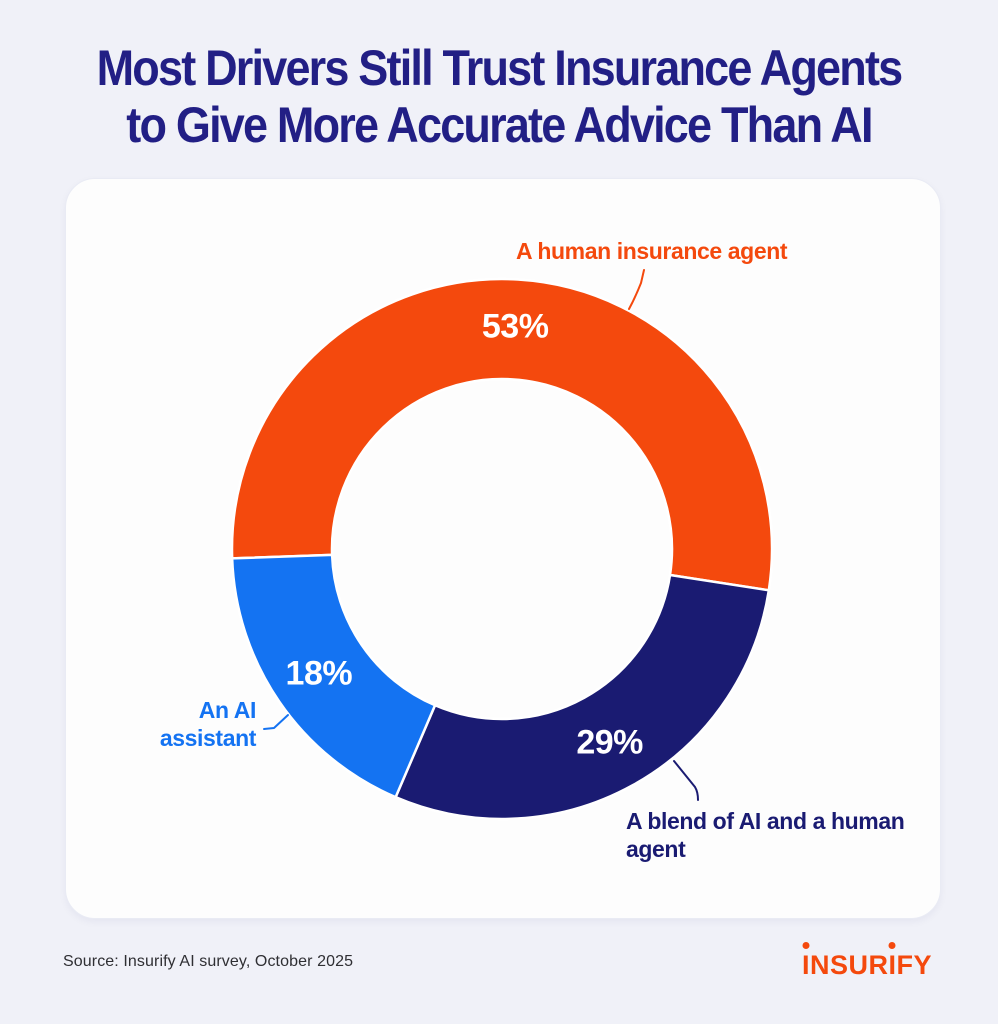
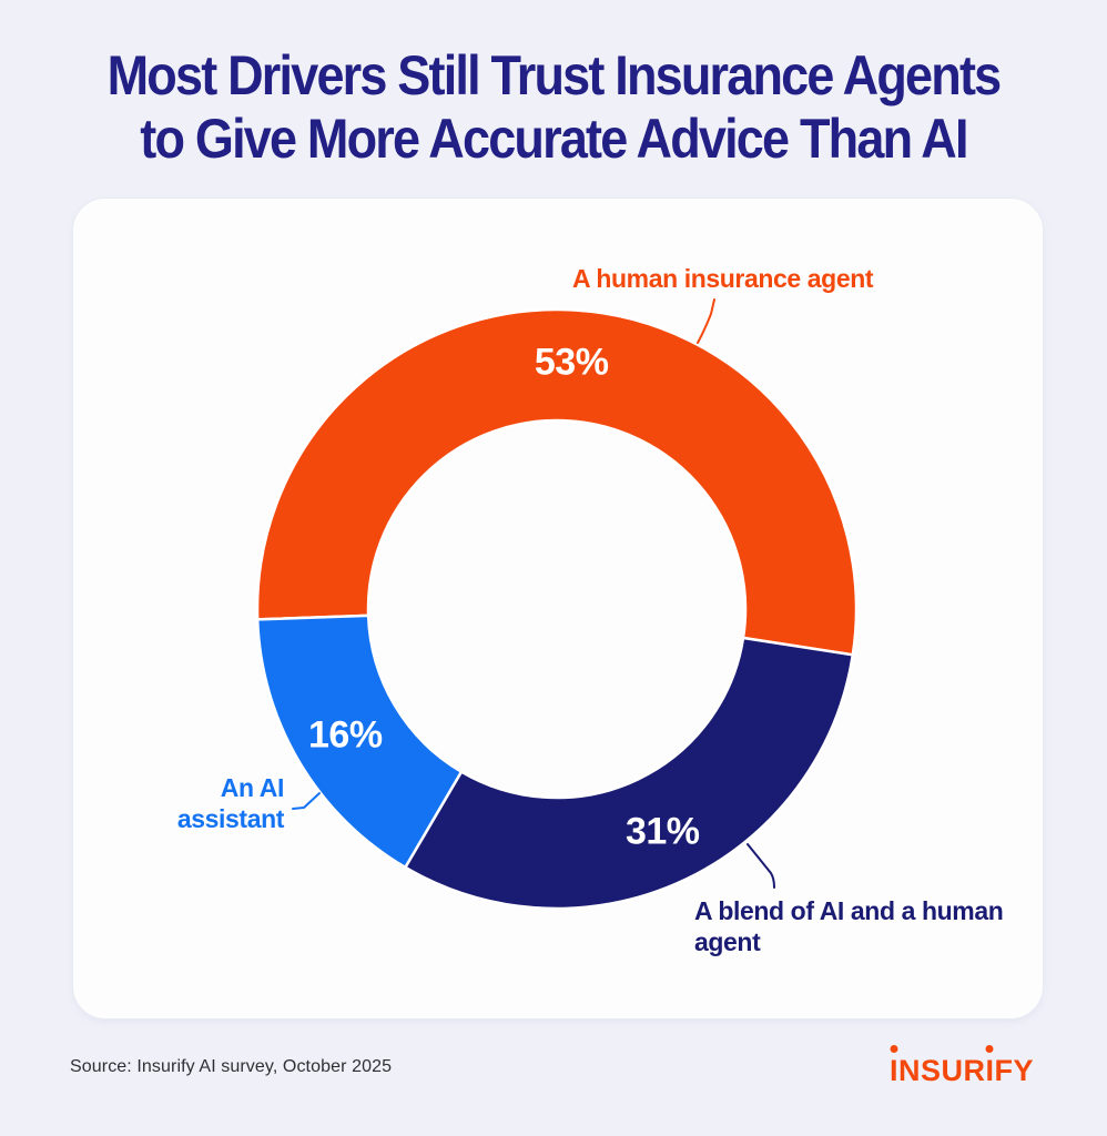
A blend of AI and a human agent: 29% -> 31%
An AI assistant: 18% -> 16%
